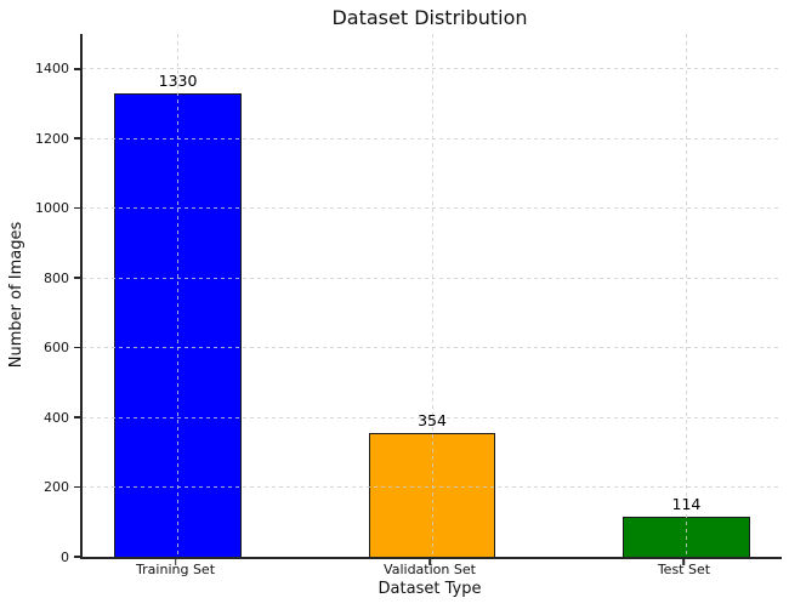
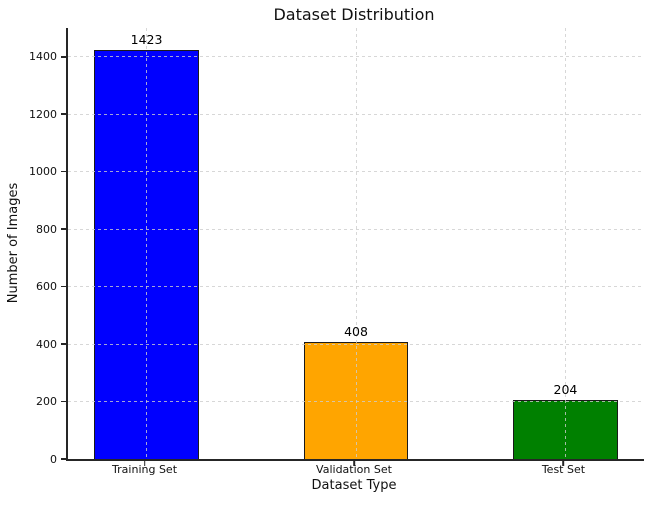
Training Set: 1330 -> 1423
Validation Set: 354 -> 408
Test Set: 114 -> 204
